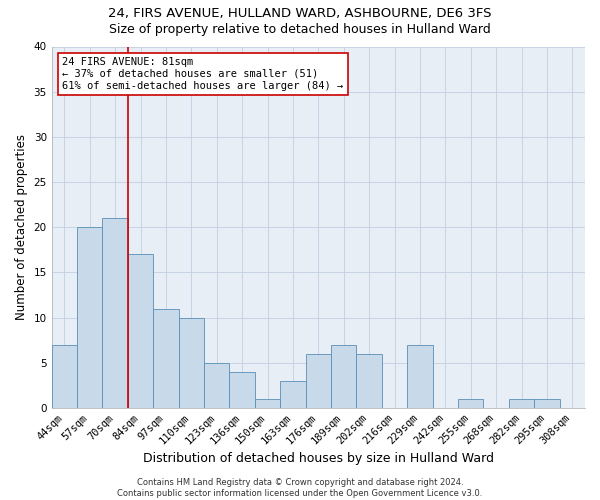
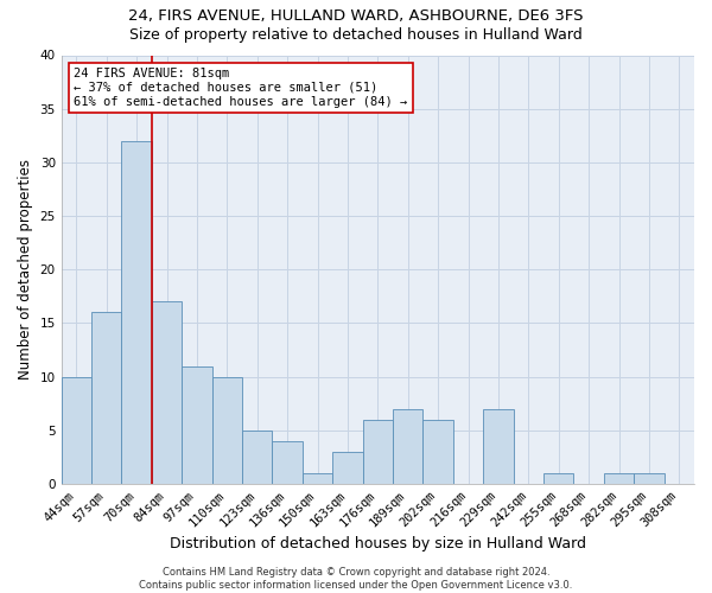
44sqm: 7 -> 10
57sqm: 20 -> 16
70sqm: 21 -> 32
